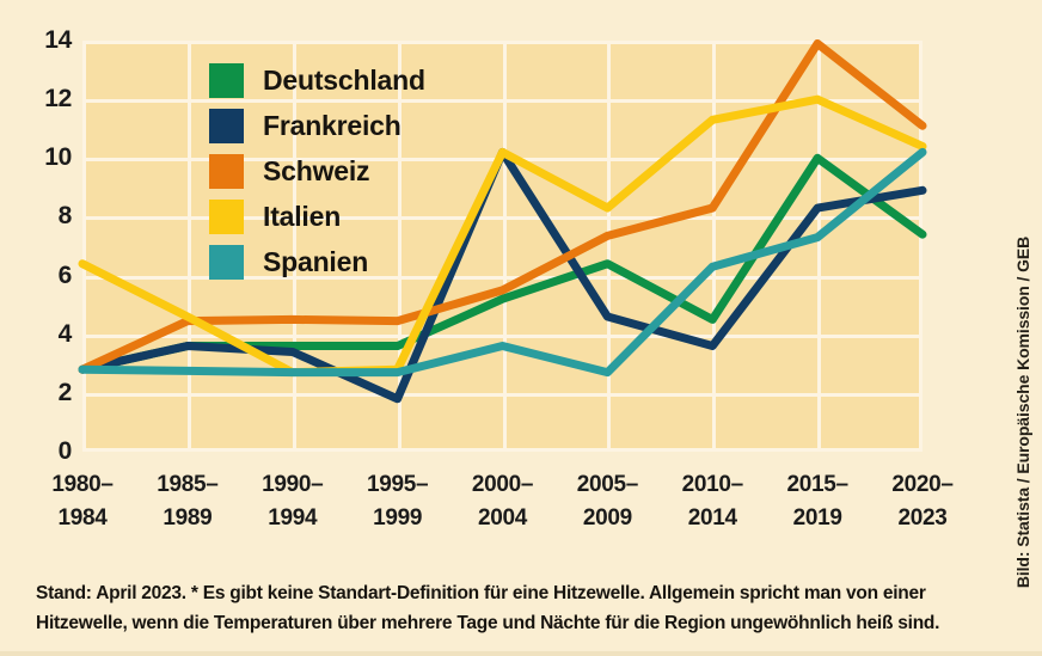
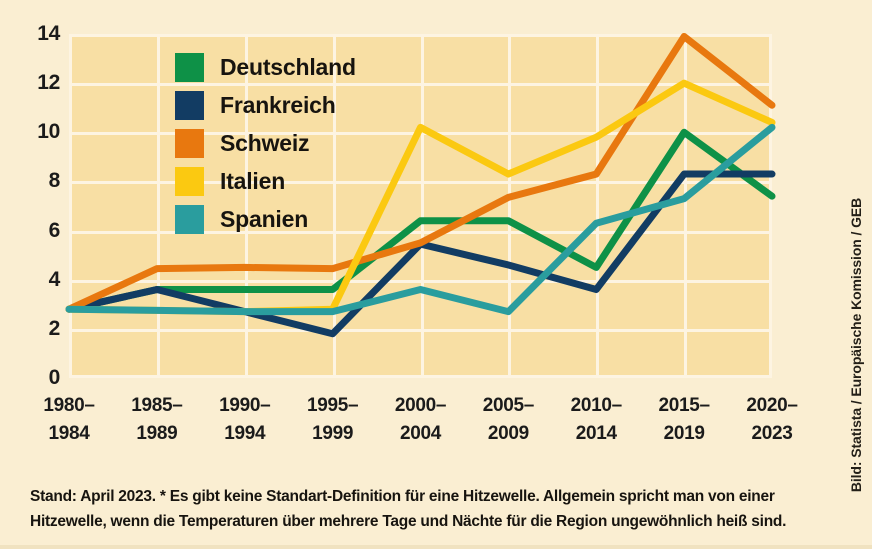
Italien/1980– 1984: 6.4 -> 2.8
Italien/1985– 1989: 4.6 -> 2.8
Frankreich/1990– 1994: 3.4 -> 2.7
Deutschland/2000– 2004: 5.2 -> 6.4
Frankreich/2000– 2004: 10.2 -> 5.5
Italien/2010– 2014: 11.3 -> 9.8
Frankreich/2020– 2023: 8.9 -> 8.3
